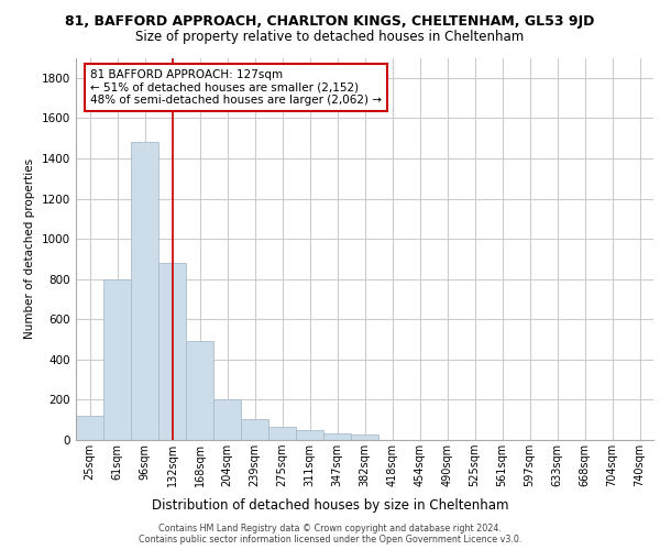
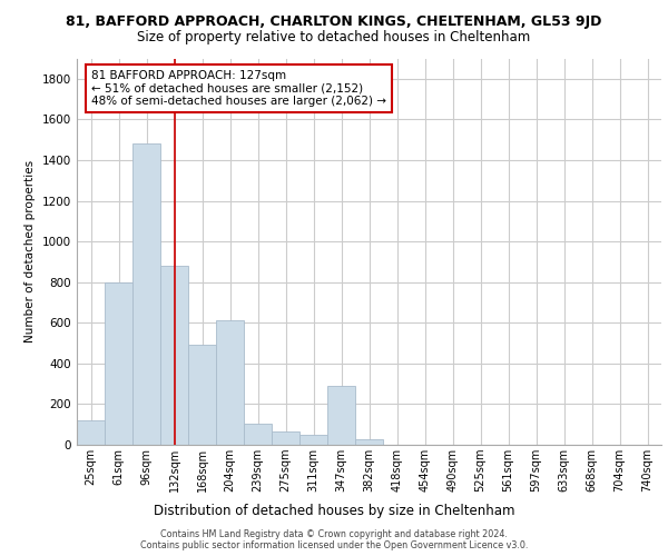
204sqm: 200 -> 610
347sqm: 40 -> 290
